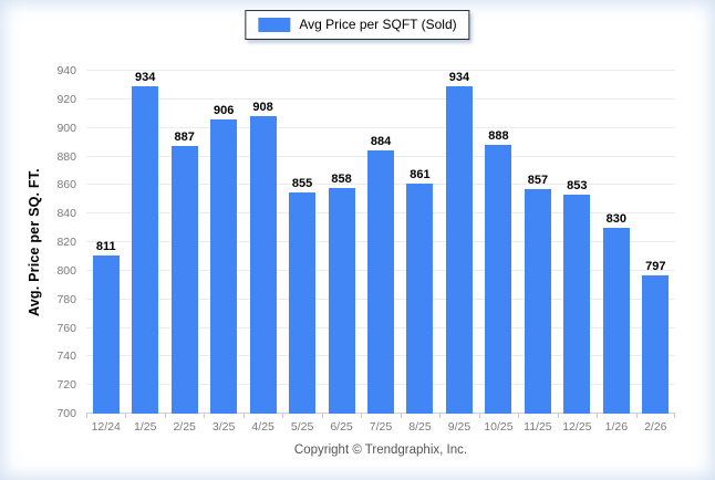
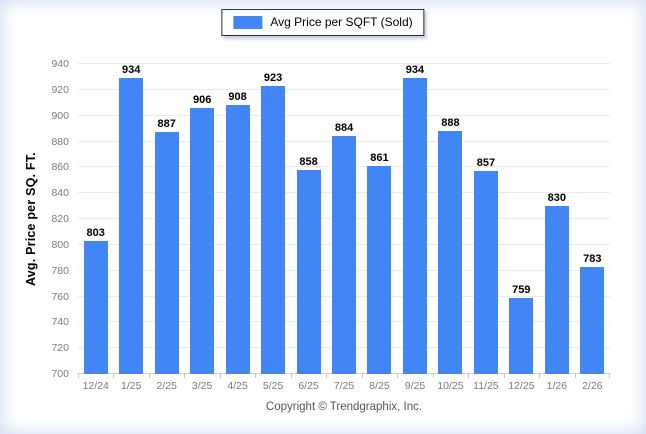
12/24: 811 -> 803
5/25: 855 -> 923
12/25: 853 -> 759
2/26: 797 -> 783
